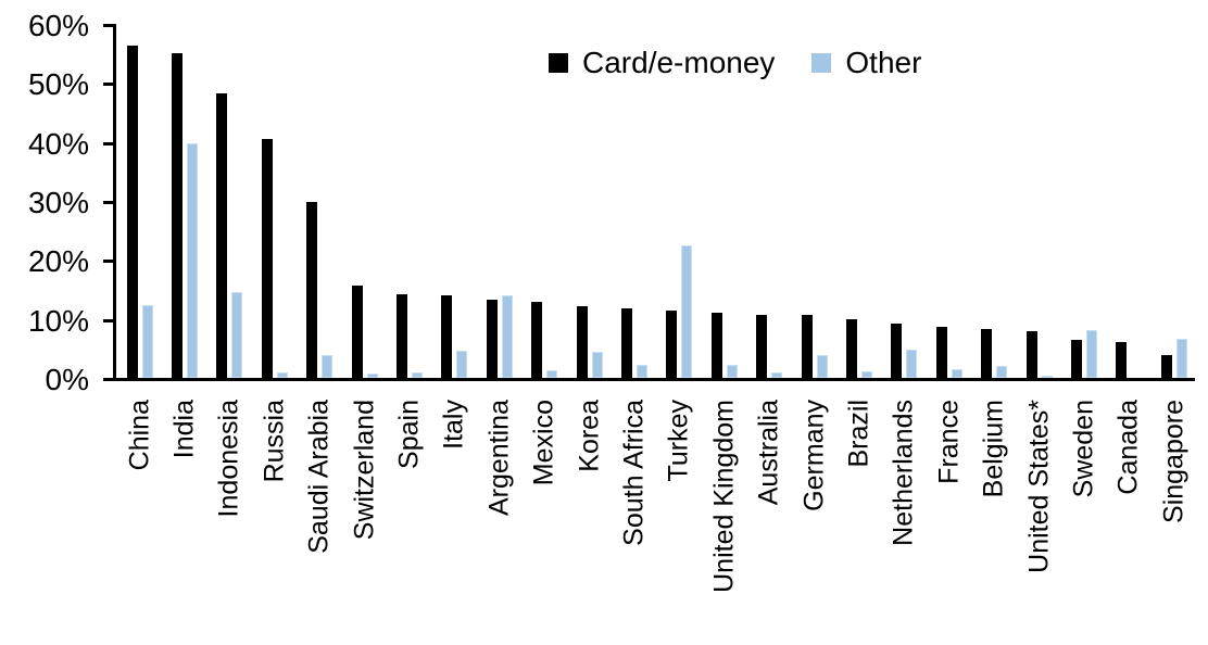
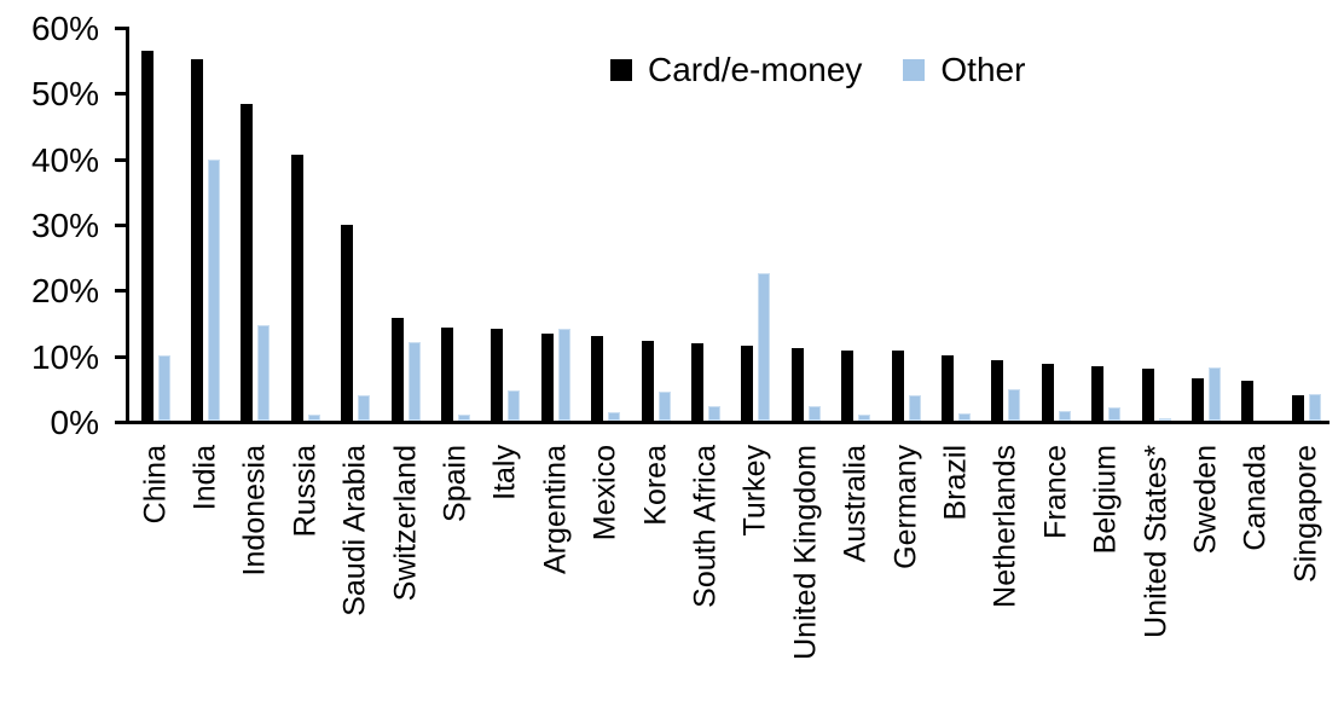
Other/China: 12% -> 10%
Other/Switzerland: 1% -> 12%
Other/Singapore: 7% -> 4%
